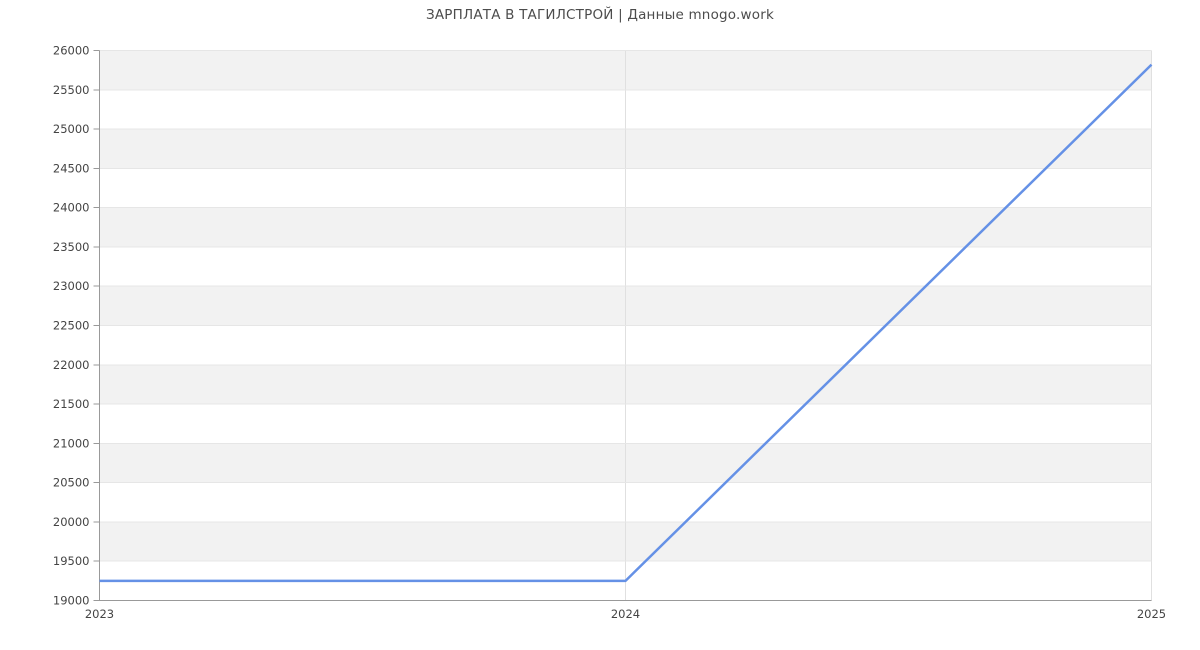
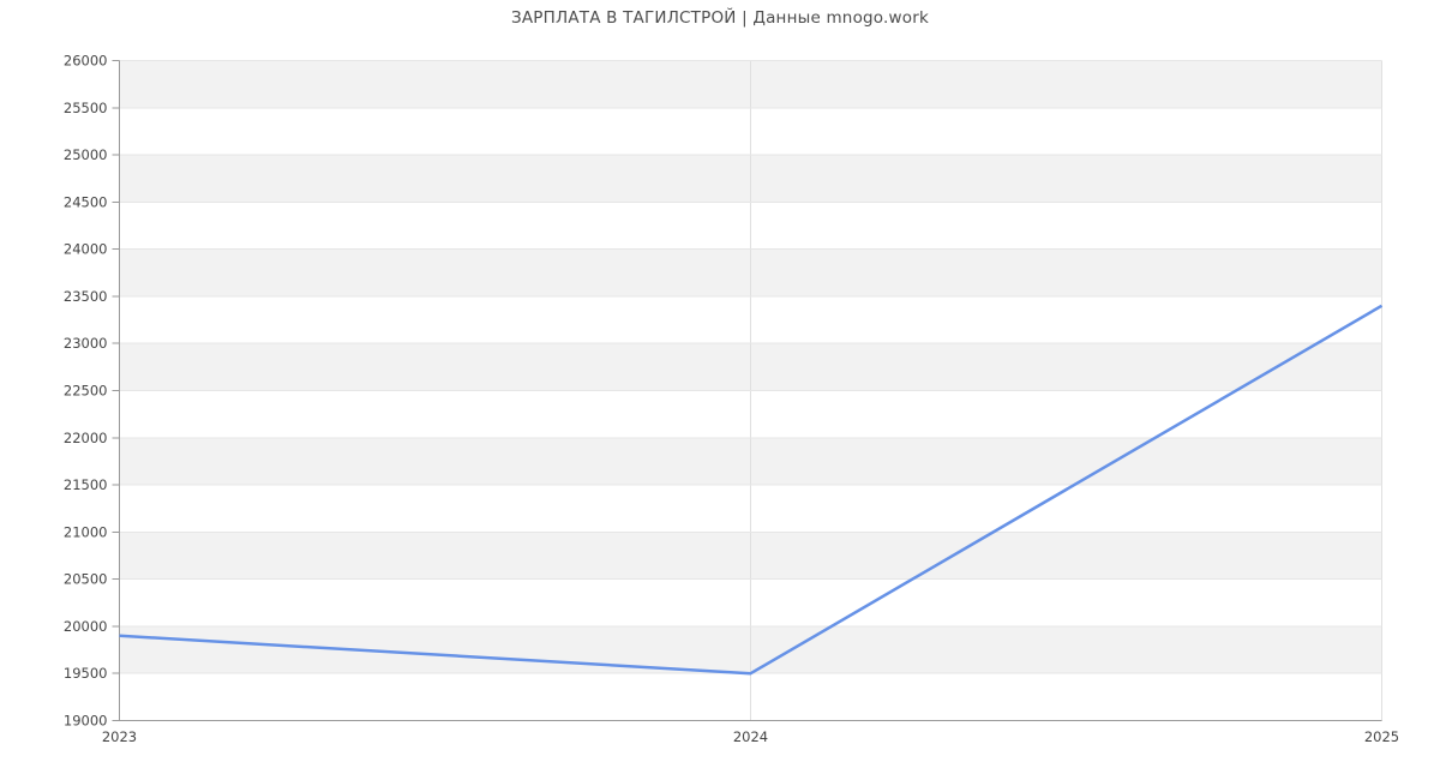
2023: 19200 -> 19900
2024: 19200 -> 19500
2025: 25800 -> 23400
